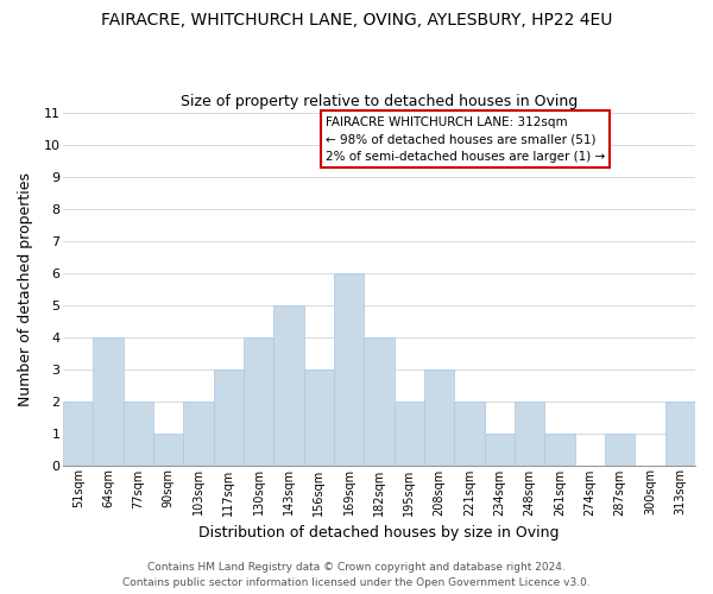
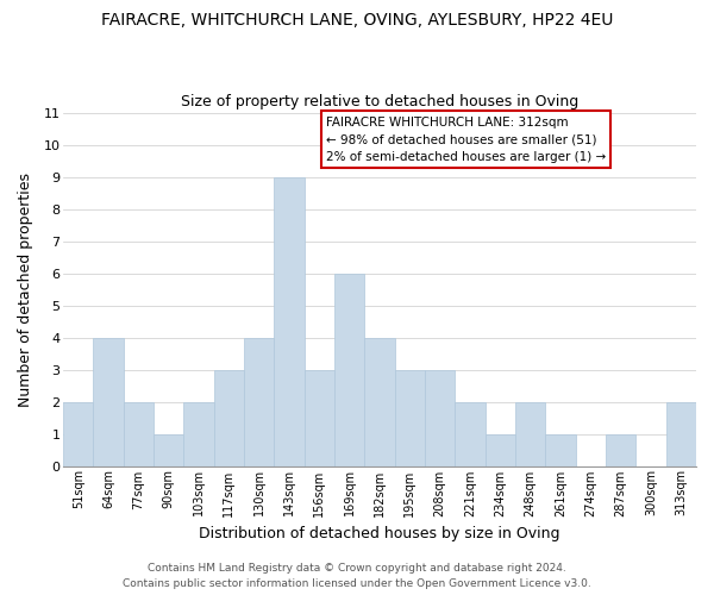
143sqm: 5 -> 9
195sqm: 2 -> 3
